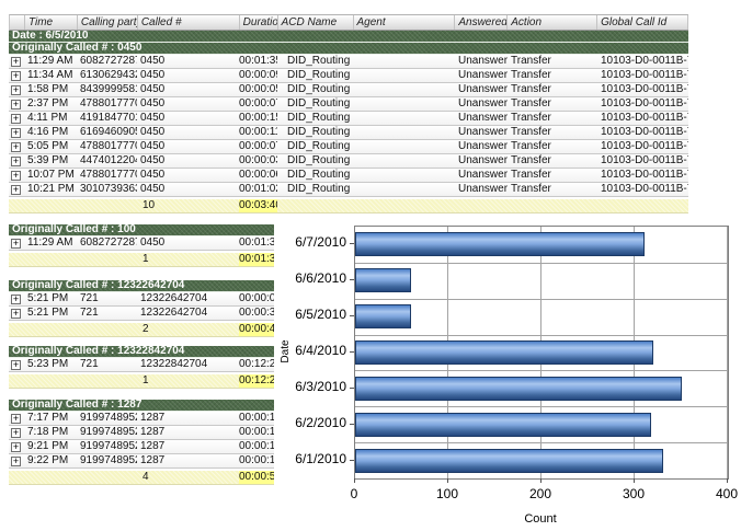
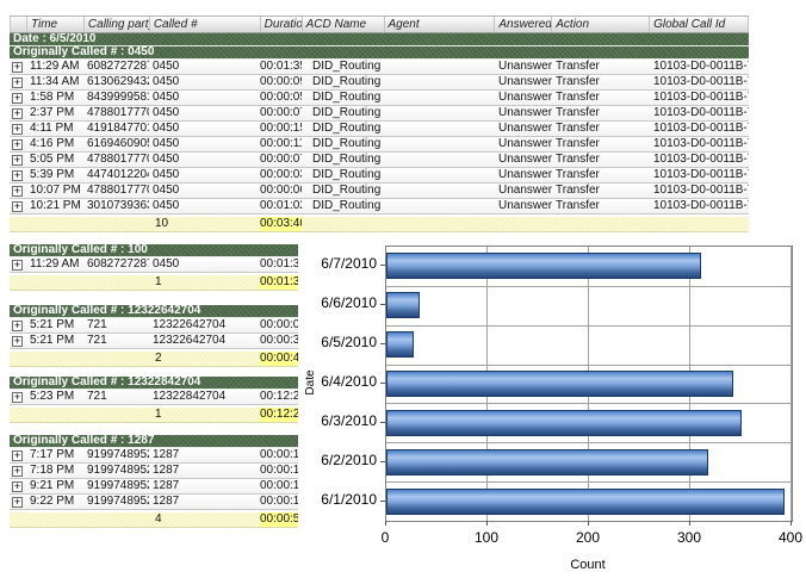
6/6/2010: 60 -> 30
6/5/2010: 60 -> 30
6/4/2010: 320 -> 340
6/1/2010: 330 -> 390
